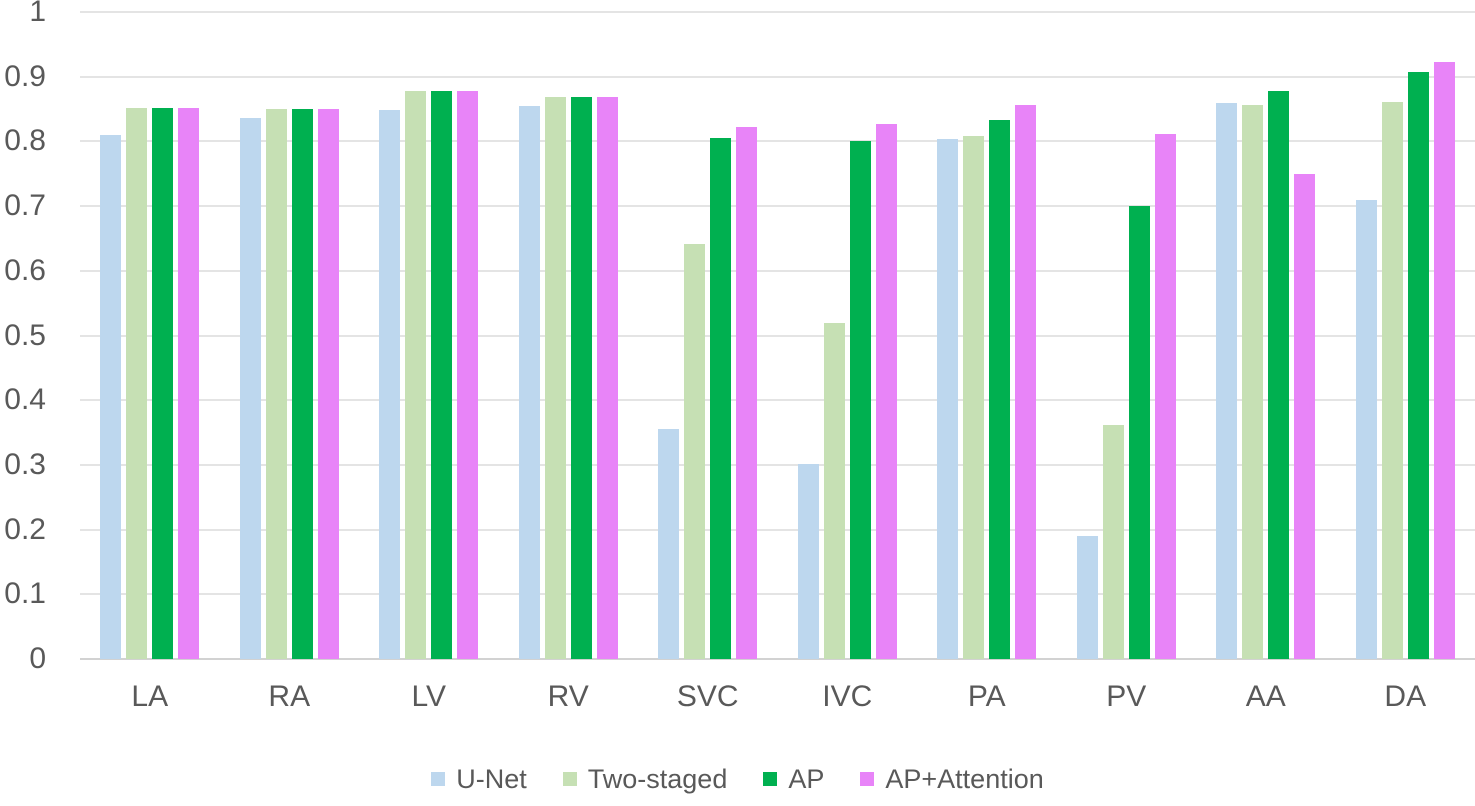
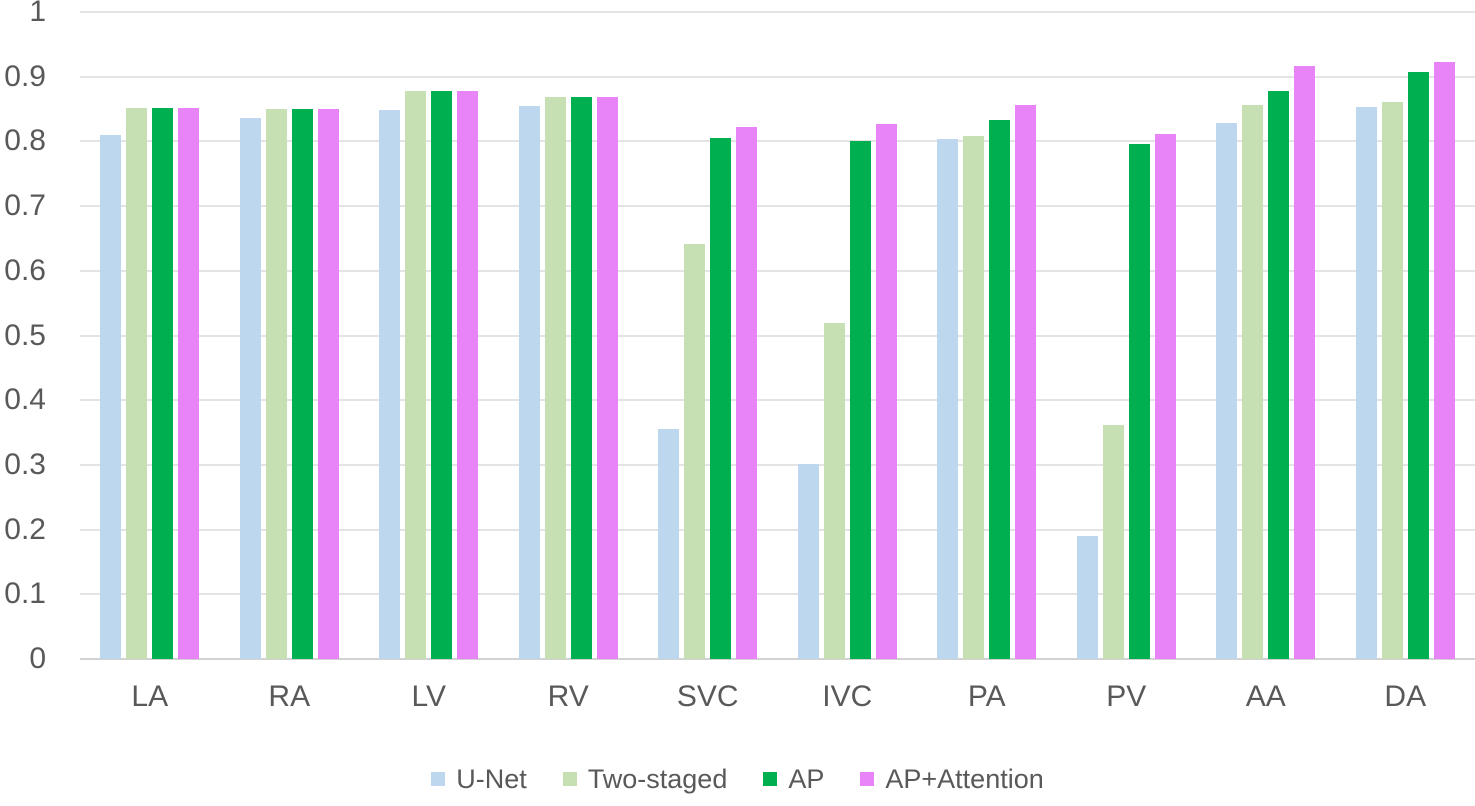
AP/PV: 0.70 -> 0.80
U-Net/AA: 0.86 -> 0.83
AP+Attention/AA: 0.75 -> 0.92
U-Net/DA: 0.71 -> 0.85
